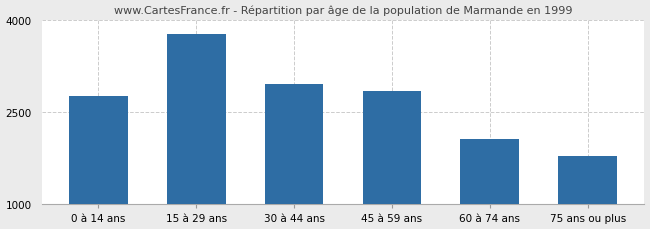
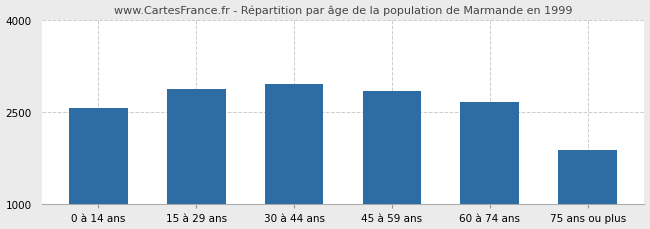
0 à 14 ans: 2760 -> 2570
15 à 29 ans: 3780 -> 2870
60 à 74 ans: 2060 -> 2660
75 ans ou plus: 1780 -> 1880
